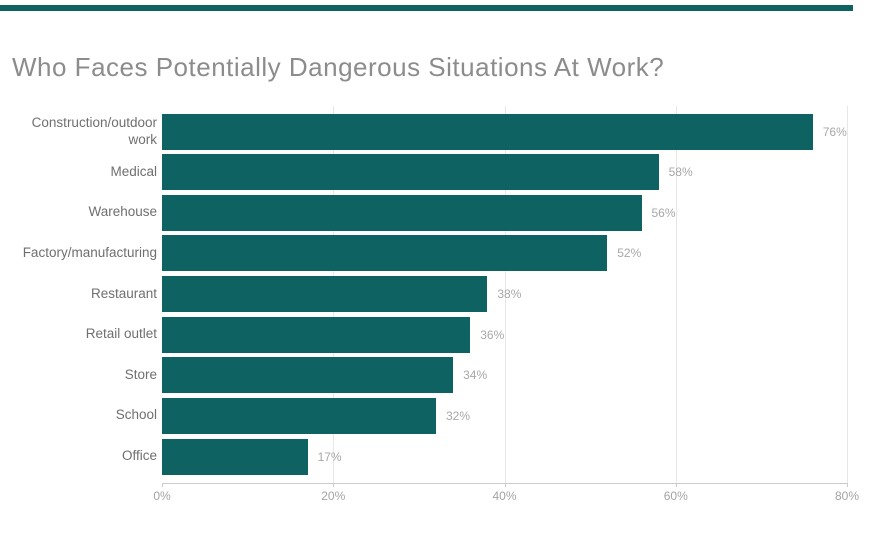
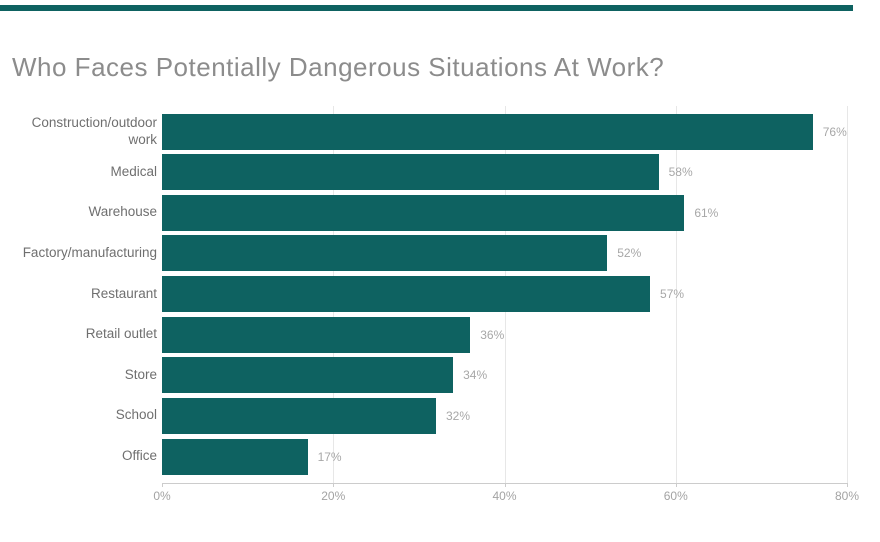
Warehouse: 56% -> 61%
Restaurant: 38% -> 57%
